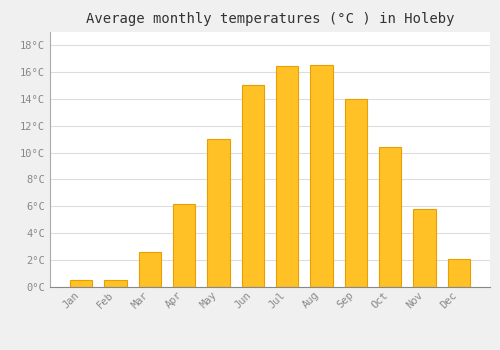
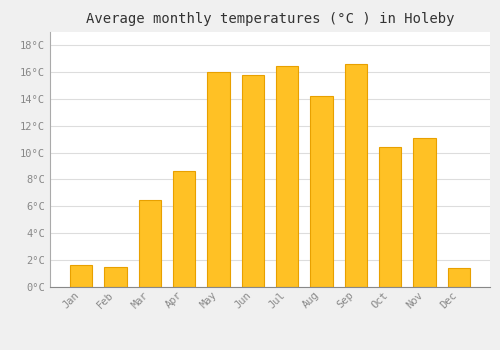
Jan: 0.5°C -> 1.6°C
Feb: 0.5°C -> 1.5°C
Mar: 2.6°C -> 6.5°C
Apr: 6.2°C -> 8.6°C
May: 11.0°C -> 16.0°C
Jun: 15.0°C -> 15.8°C
Aug: 16.5°C -> 14.2°C
Sep: 14.0°C -> 16.6°C
Nov: 5.8°C -> 11.1°C
Dec: 2.1°C -> 1.4°C
